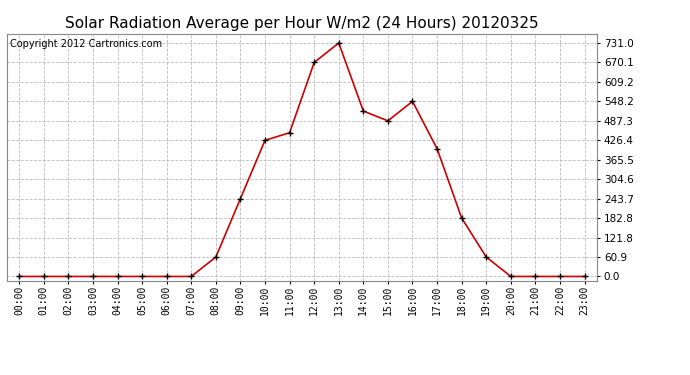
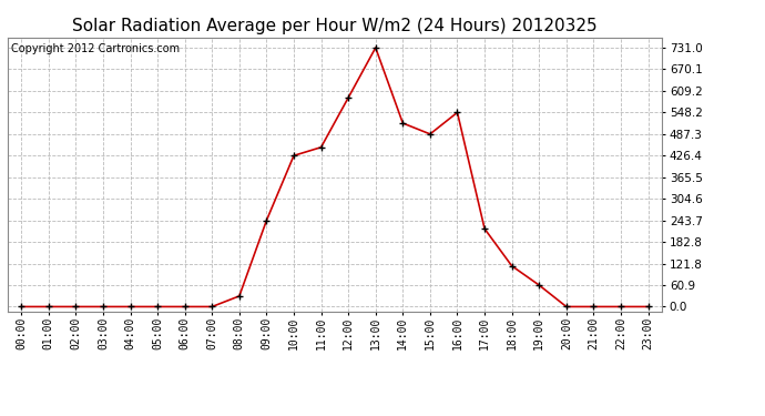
08:00: 61 -> 30
12:00: 670 -> 590
17:00: 400 -> 220
18:00: 183 -> 115
